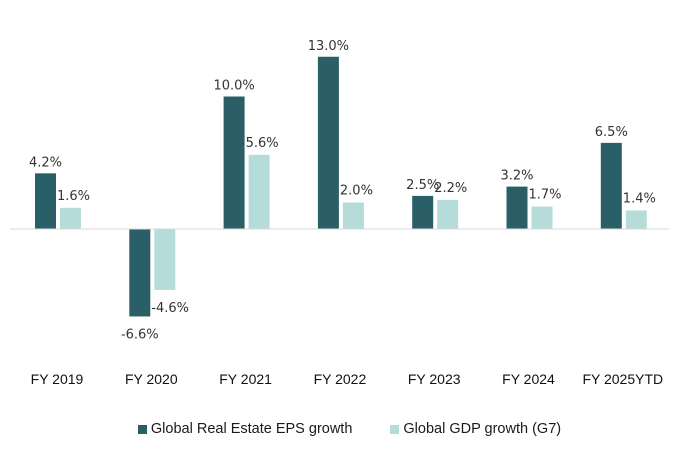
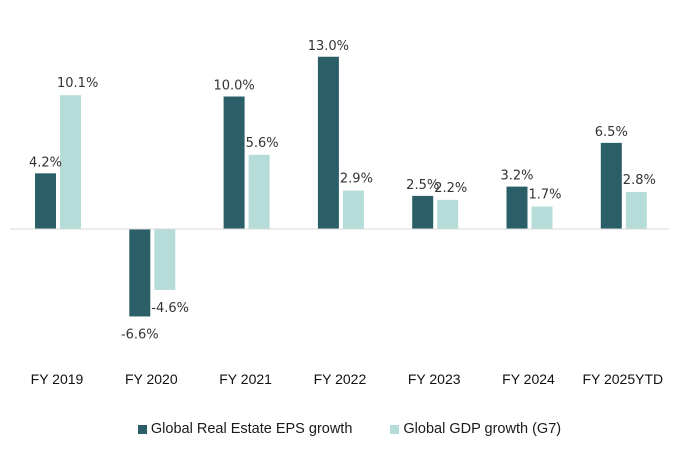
Global GDP growth (G7)/FY 2019: 1.6% -> 10.1%
Global GDP growth (G7)/FY 2022: 2.0% -> 2.9%
Global GDP growth (G7)/FY 2025YTD: 1.4% -> 2.8%
